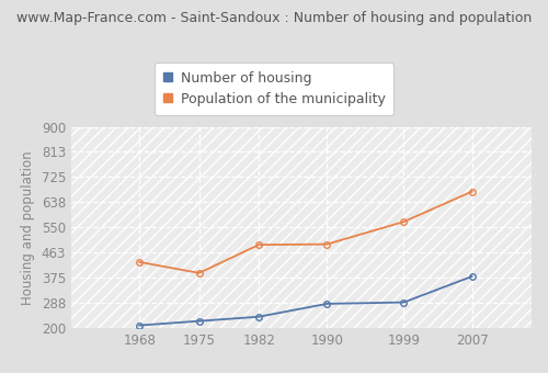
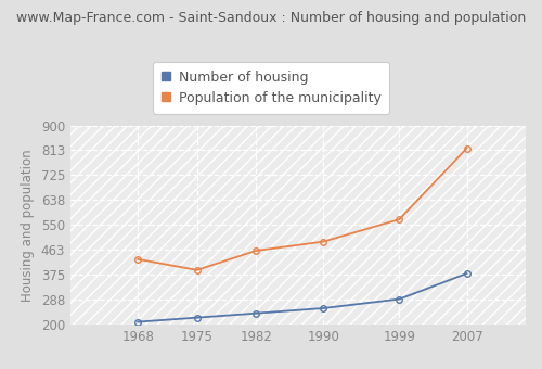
Population of the municipality/1982: 490 -> 460
Number of housing/1990: 285 -> 258
Population of the municipality/2007: 675 -> 820
